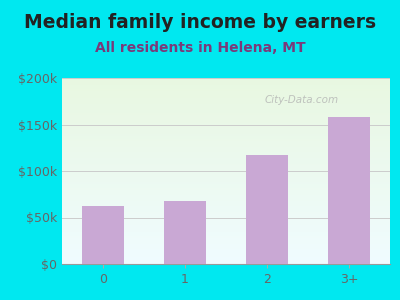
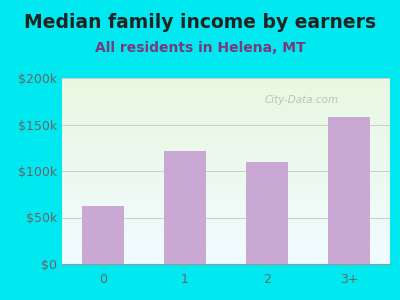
1: $68k -> $122k
2: $117k -> $110k
